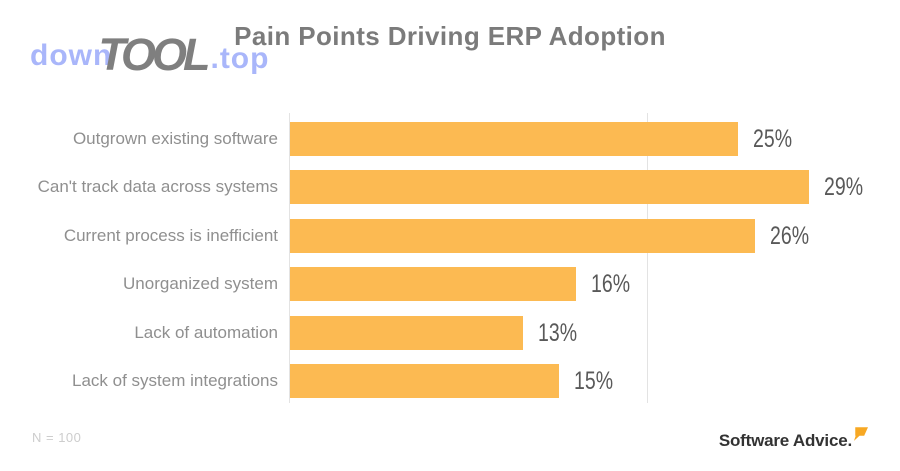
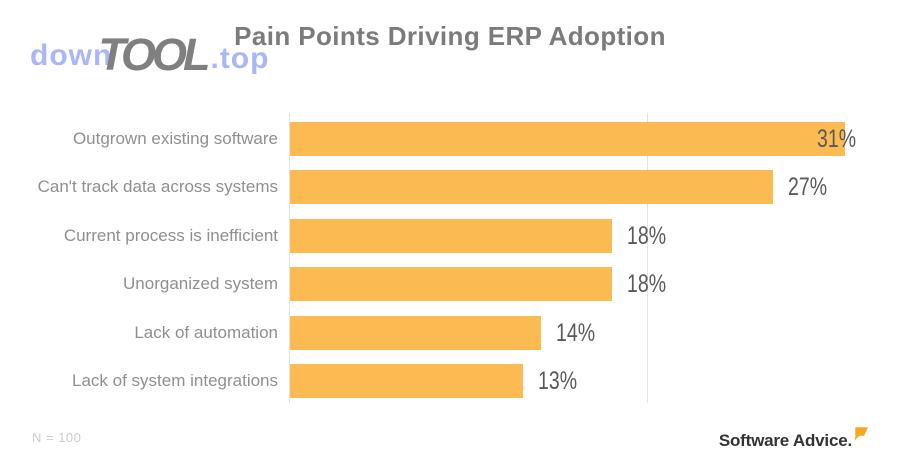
Outgrown existing software: 25% -> 31%
Can't track data across systems: 29% -> 27%
Current process is inefficient: 26% -> 18%
Unorganized system: 16% -> 18%
Lack of automation: 13% -> 14%
Lack of system integrations: 15% -> 13%
